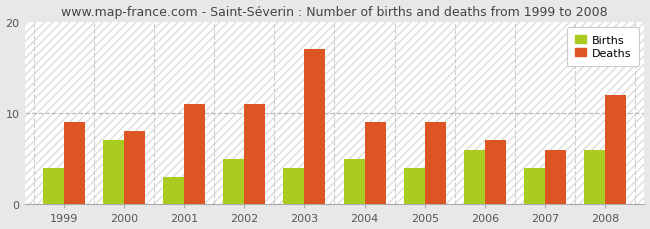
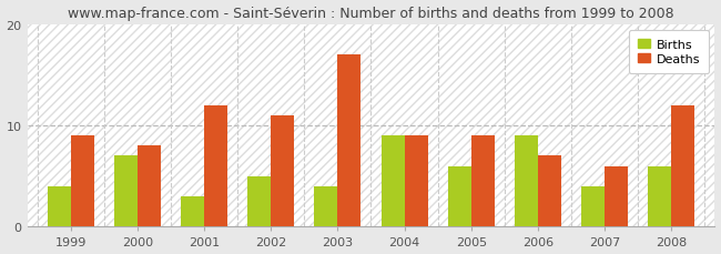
Deaths/2001: 11 -> 12
Births/2004: 5 -> 9
Births/2005: 4 -> 6
Births/2006: 6 -> 9
